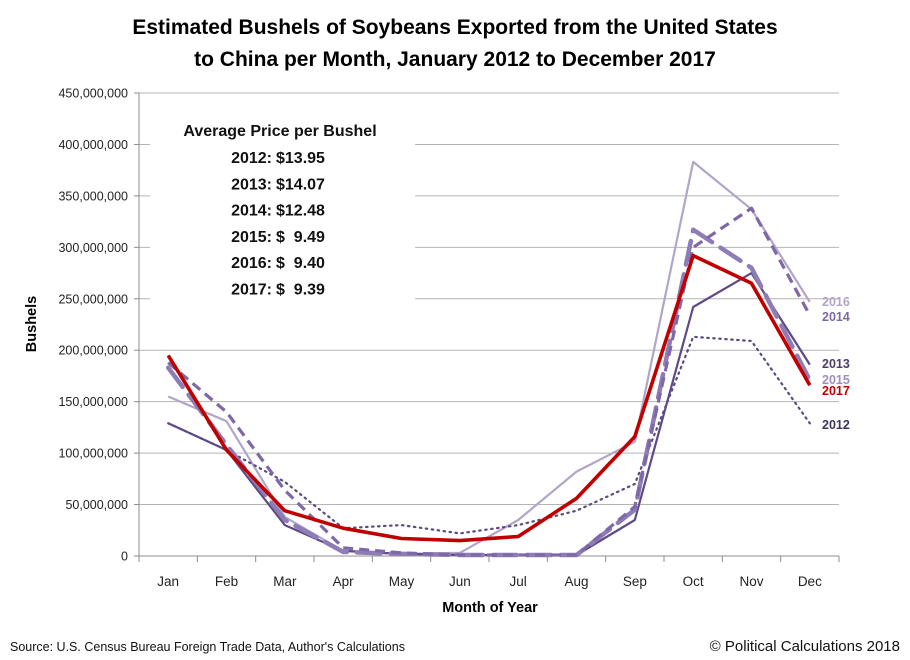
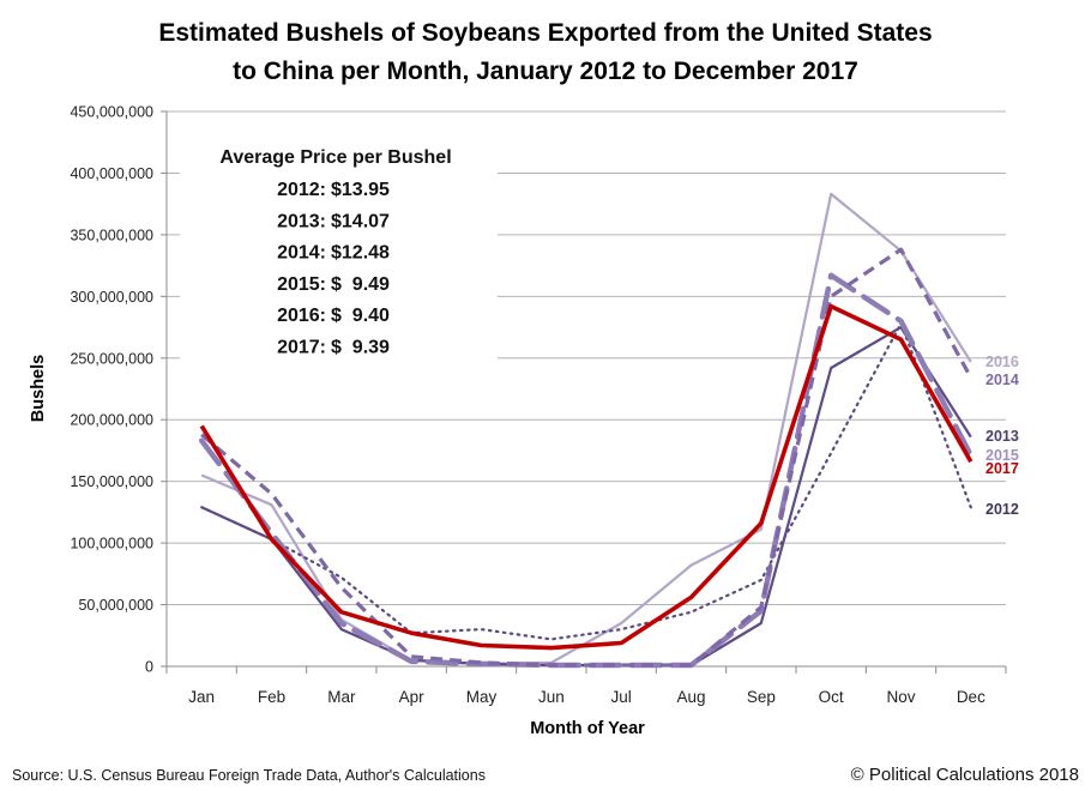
2012/Oct: 213000000 -> 173000000
2012/Nov: 209000000 -> 278000000
